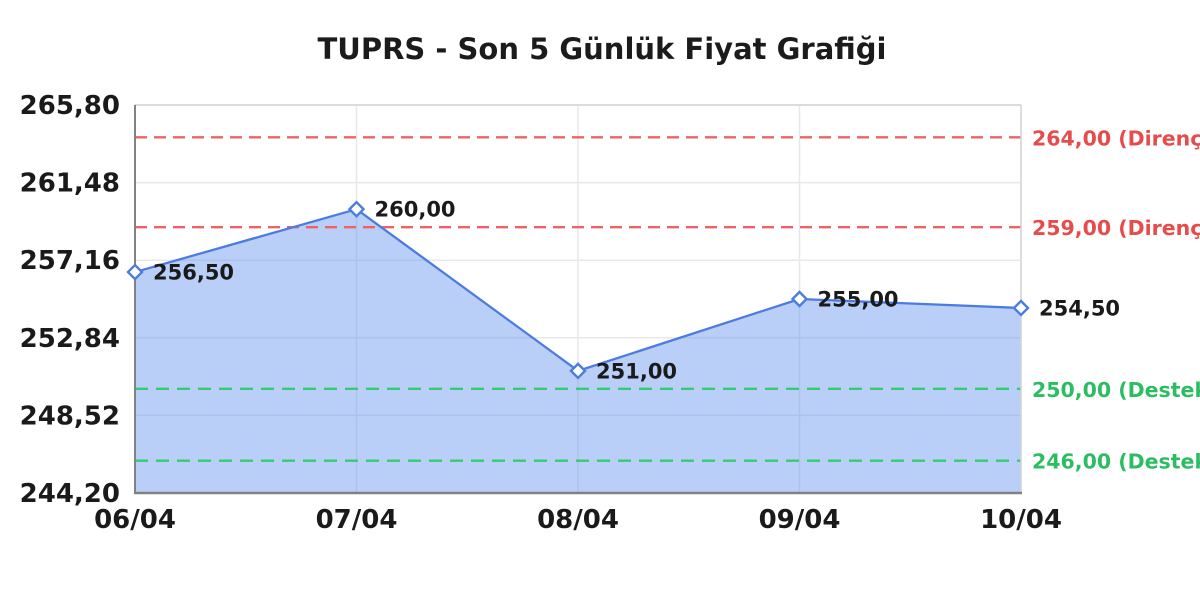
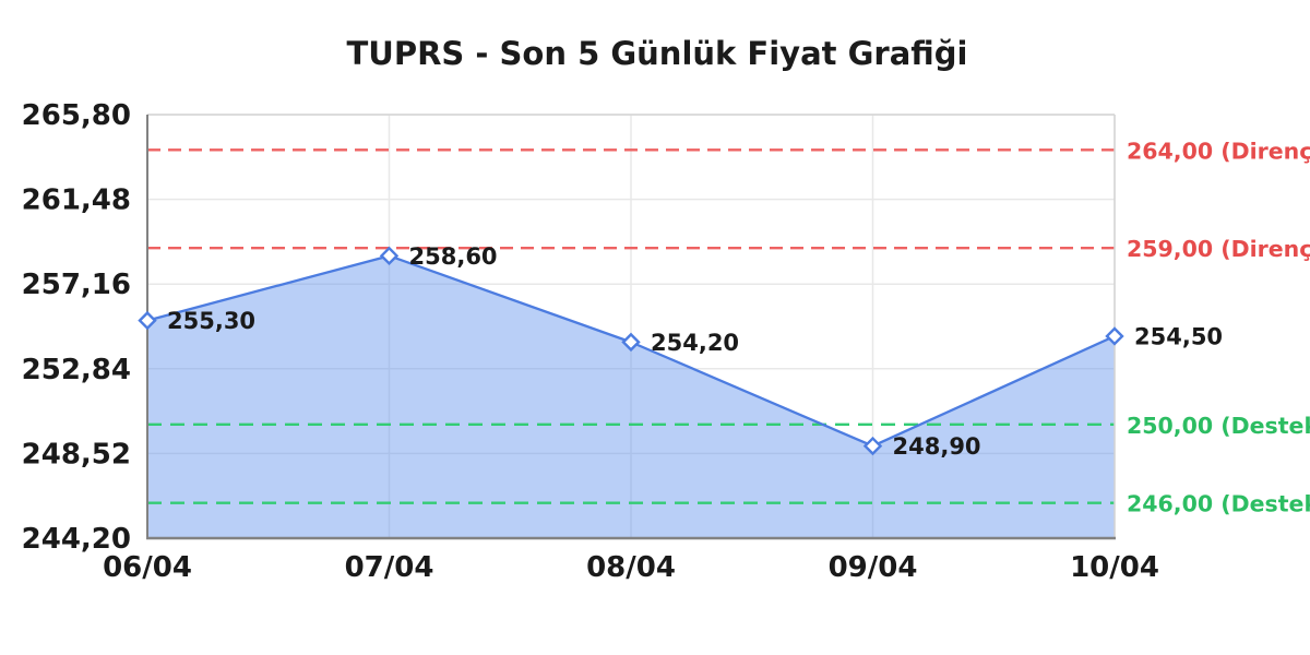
06/04: 256,50 -> 255,30
07/04: 260,00 -> 258,60
08/04: 251,00 -> 254,20
09/04: 255,00 -> 248,90
